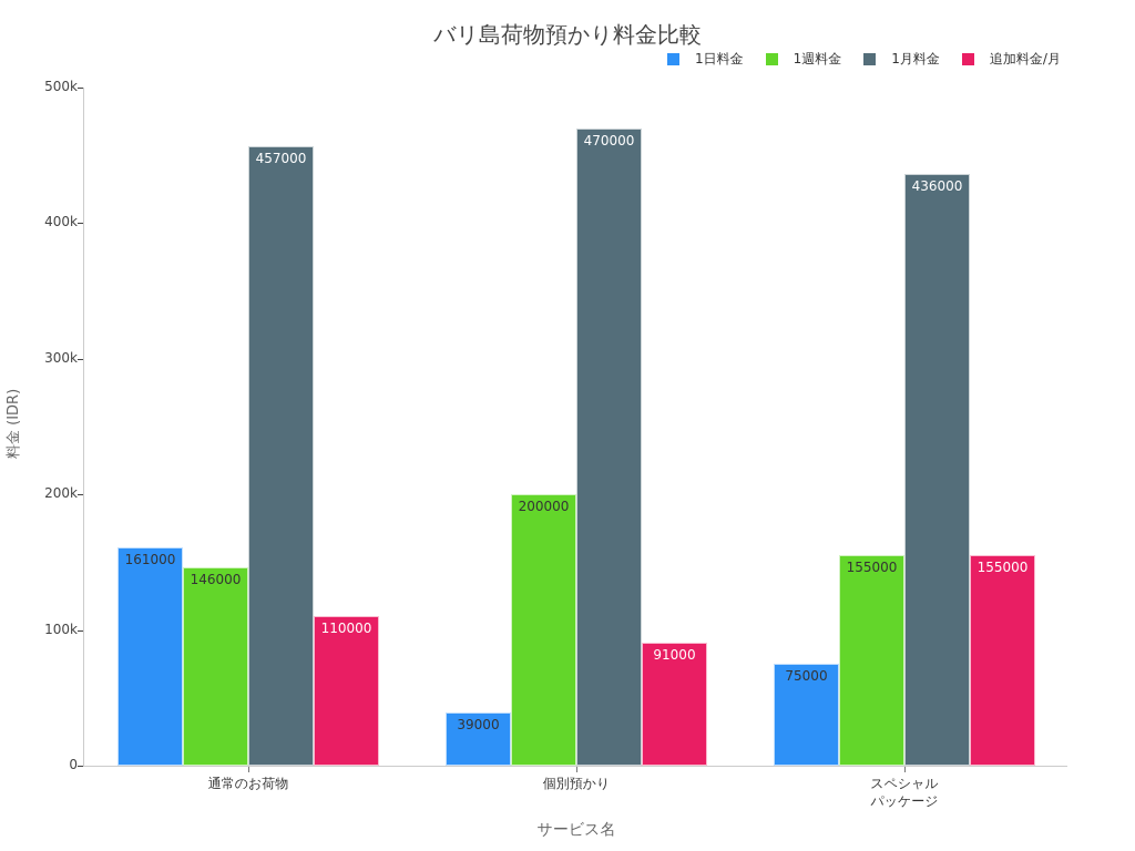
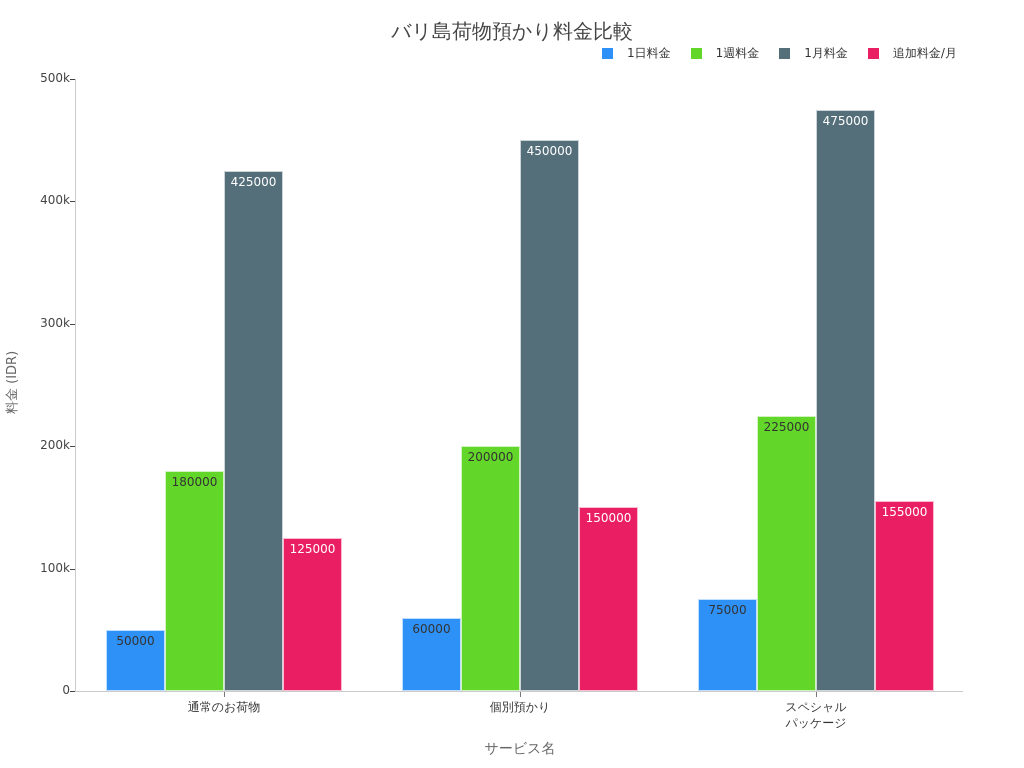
1日料金/通常のお荷物: 161000 -> 50000
1週料金/通常のお荷物: 146000 -> 180000
1月料金/通常のお荷物: 457000 -> 425000
追加料金/月/通常のお荷物: 110000 -> 125000
1日料金/個別預かり: 39000 -> 60000
1月料金/個別預かり: 470000 -> 450000
追加料金/月/個別預かり: 91000 -> 150000
1週料金/スペシャル パッケージ: 155000 -> 225000
1月料金/スペシャル パッケージ: 436000 -> 475000
